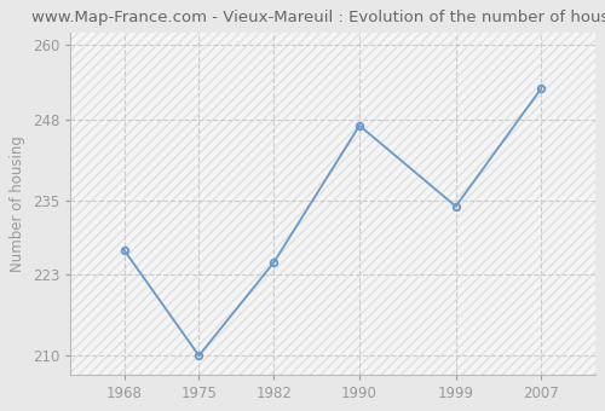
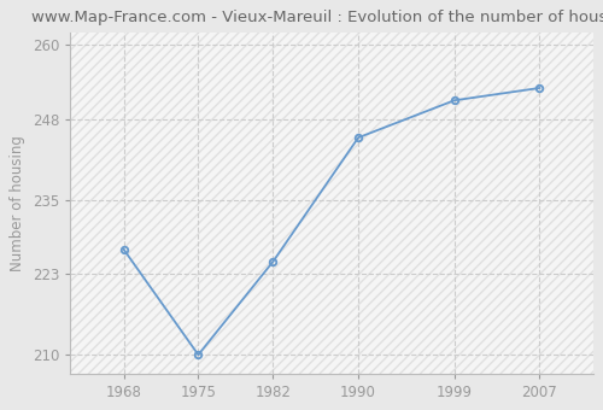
1990: 247 -> 245
1999: 234 -> 251
